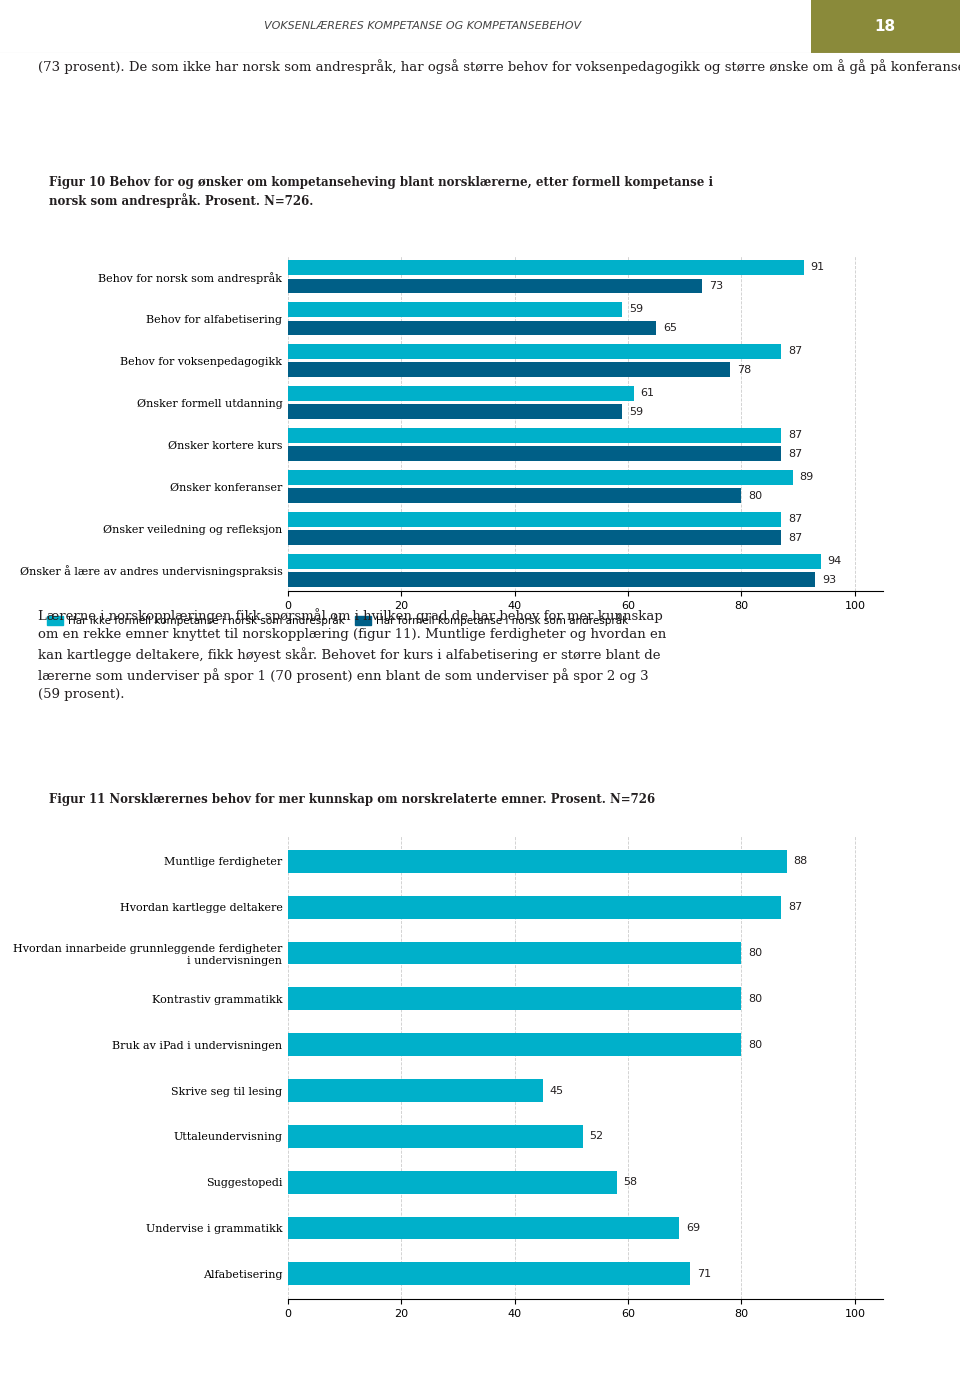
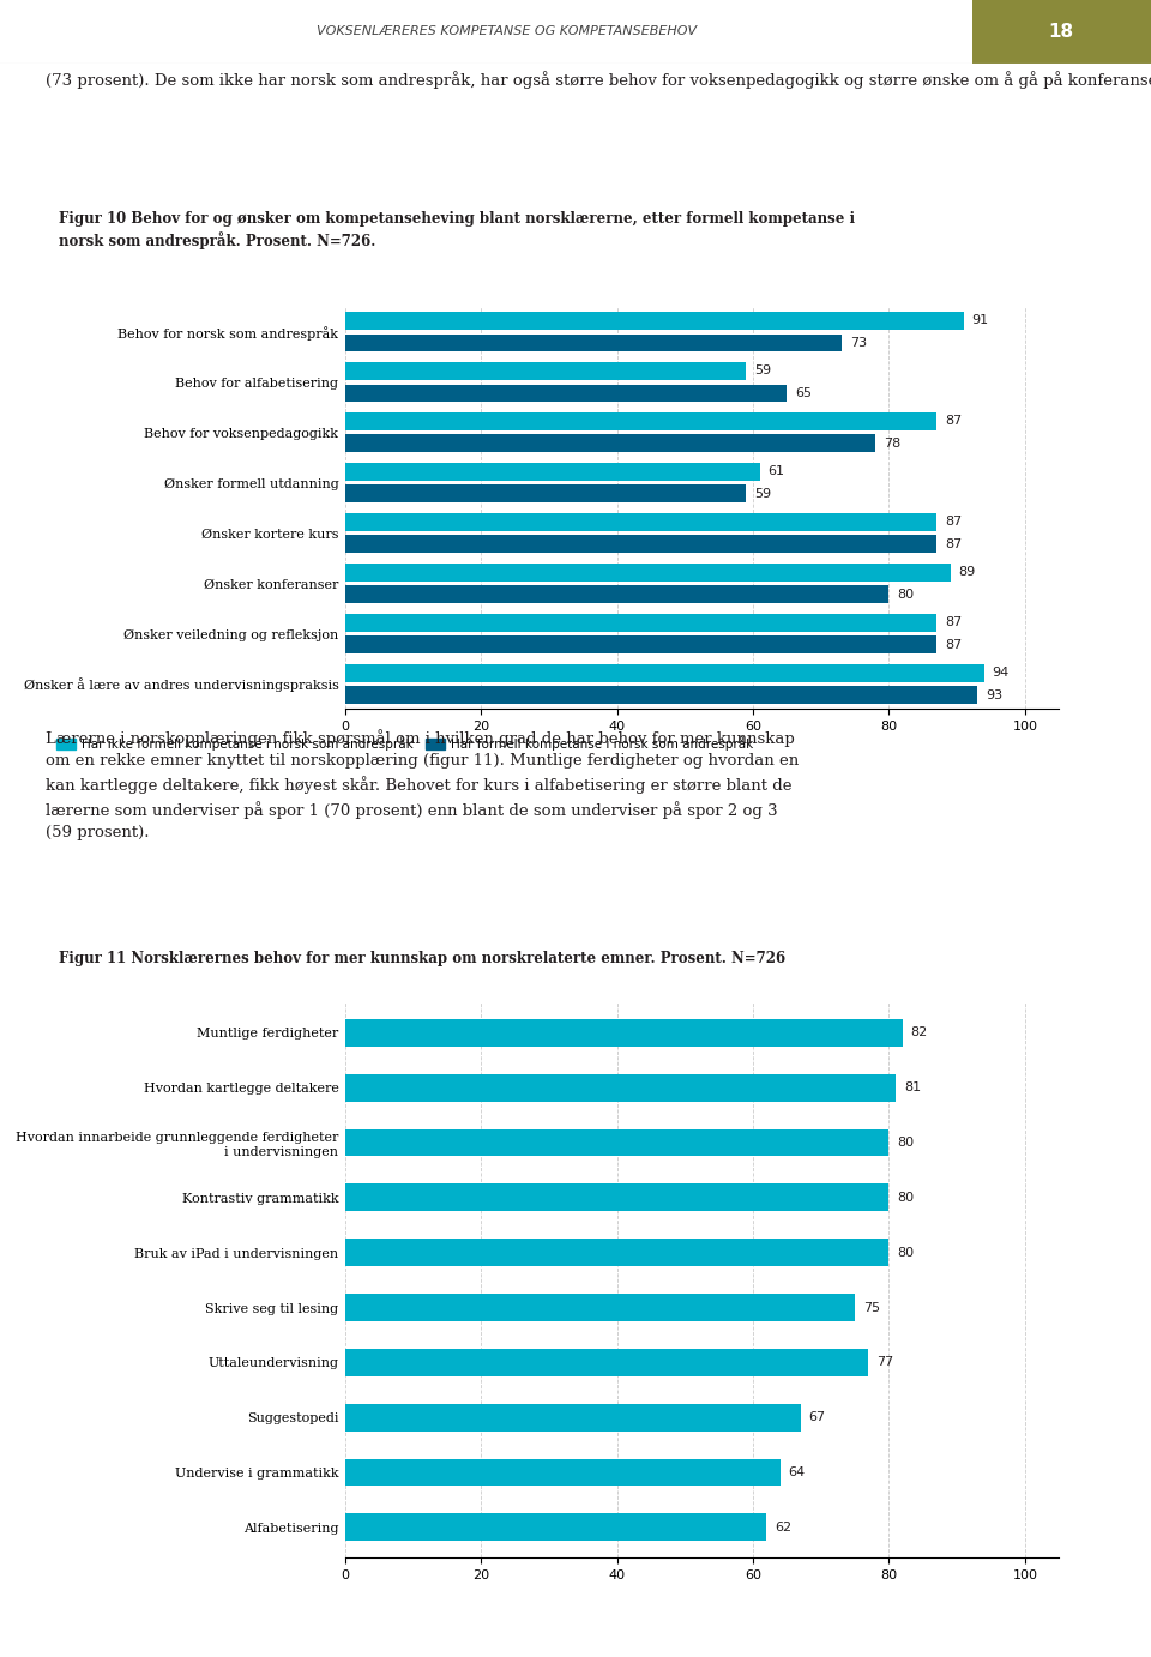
Muntlige ferdigheter: 88 -> 82
Hvordan kartlegge deltakere: 87 -> 81
Skrive seg til lesing: 45 -> 75
Uttaleundervisning: 52 -> 77
Suggestopedi: 58 -> 67
Undervise i grammatikk: 69 -> 64
Alfabetisering: 71 -> 62
